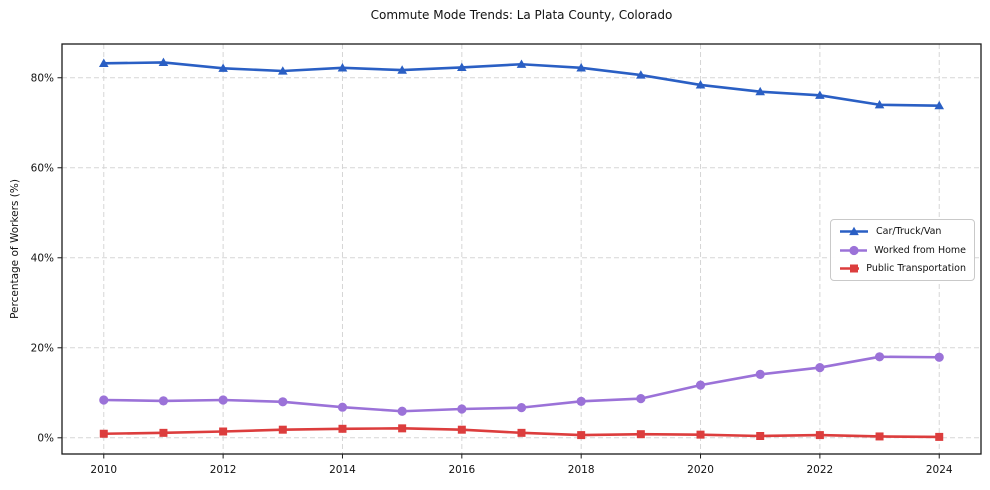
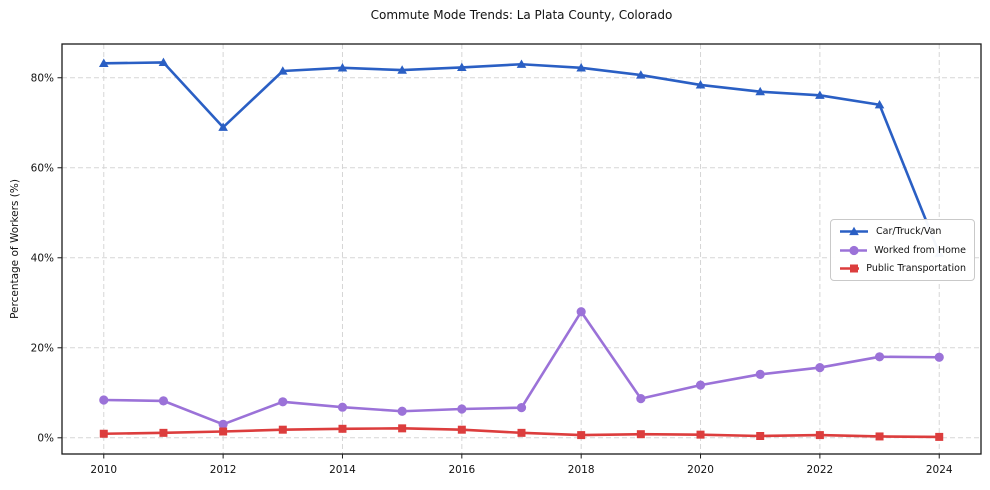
Car/Truck/Van/2012: 82% -> 69%
Worked from Home/2012: 8% -> 3%
Worked from Home/2018: 8% -> 28%
Car/Truck/Van/2024: 74% -> 41%
